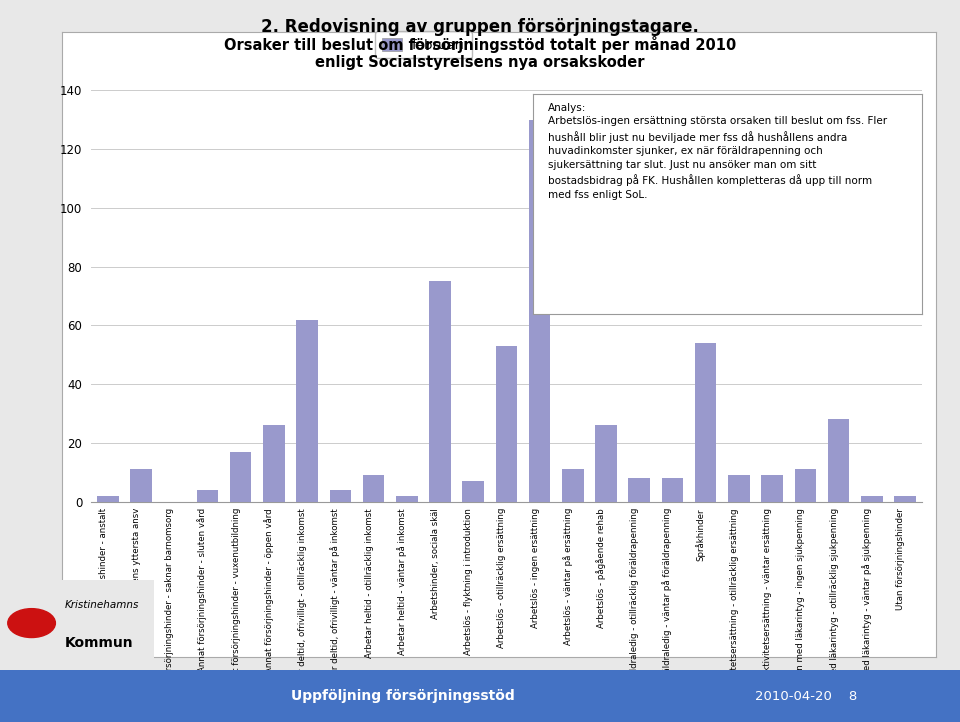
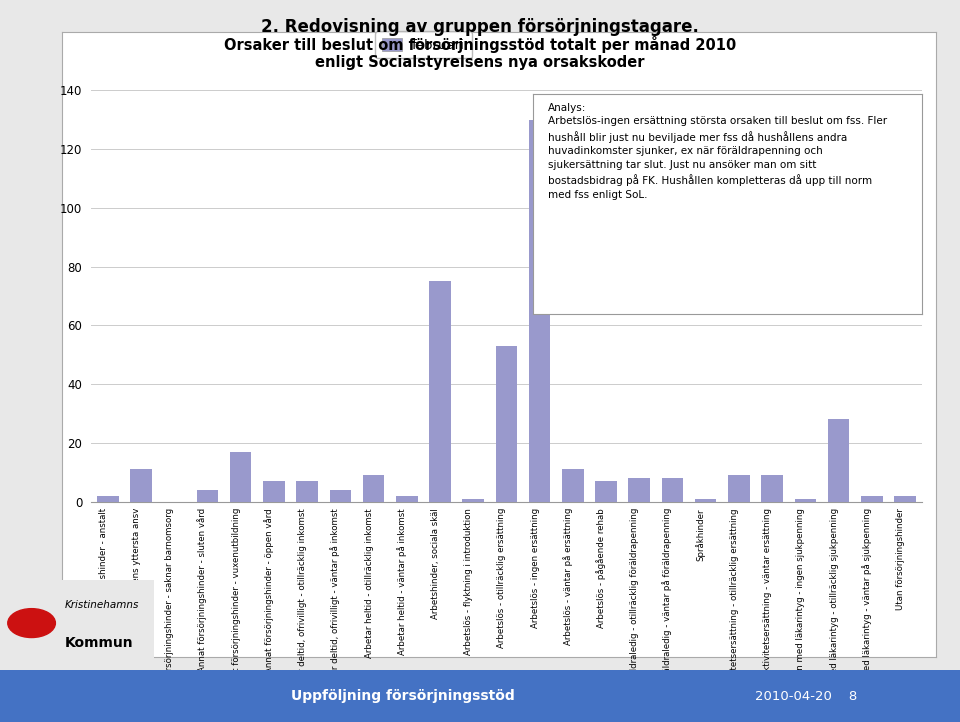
Annat försörjningshinder - öppen vård: 26 -> 7
Arbetar deltid, ofrivilligt - otillräcklig inkomst: 62 -> 7
Arbetslös - flyktning i introduktion: 7 -> 1
Arbetslös - pågående rehab: 26 -> 7
Språkhinder: 54 -> 1
Sjukskriven med läkarintyg - ingen sjukpenning: 11 -> 1
